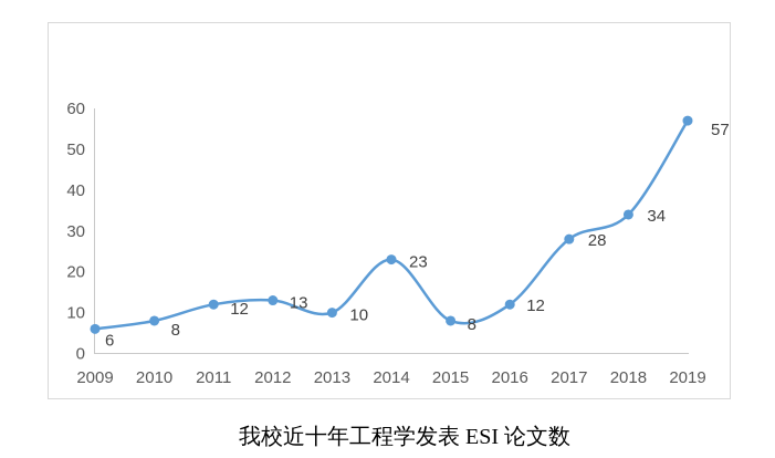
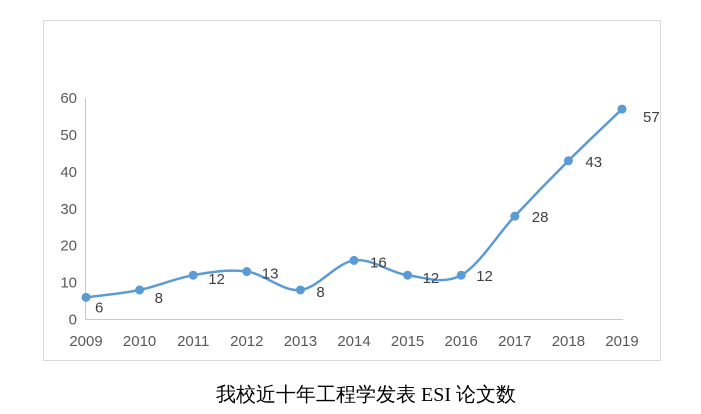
2013: 10 -> 8
2014: 23 -> 16
2015: 8 -> 12
2018: 34 -> 43
